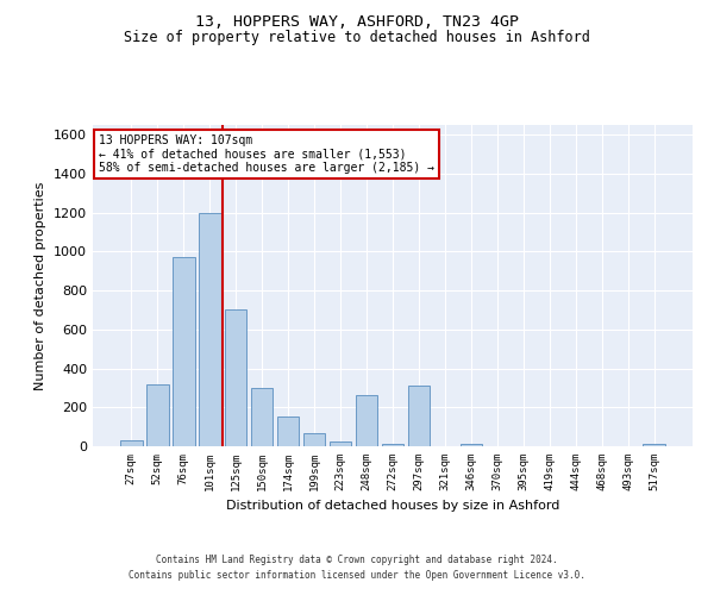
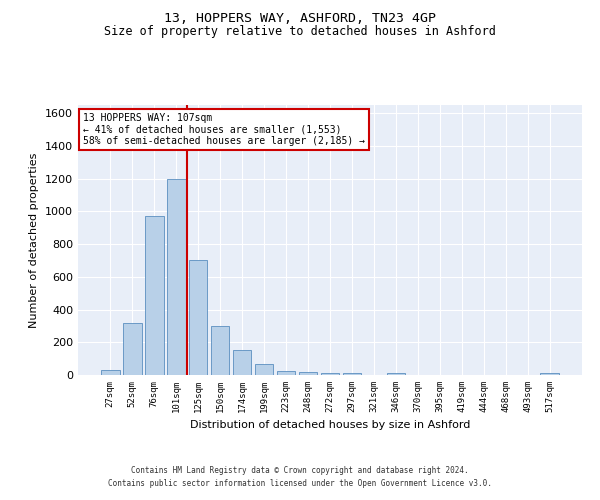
248sqm: 260 -> 20
297sqm: 310 -> 20
